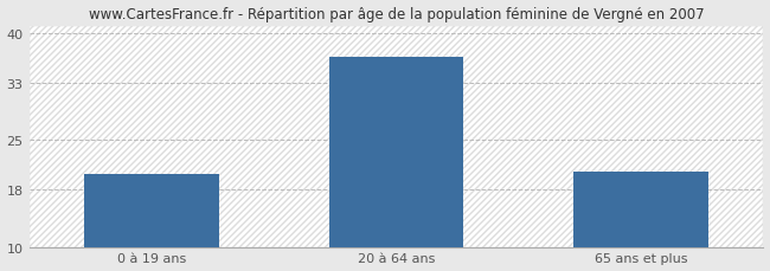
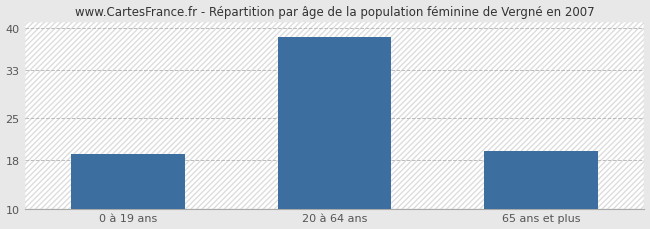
0 à 19 ans: 20.2 -> 19.0
20 à 64 ans: 36.6 -> 38.5
65 ans et plus: 20.6 -> 19.5
